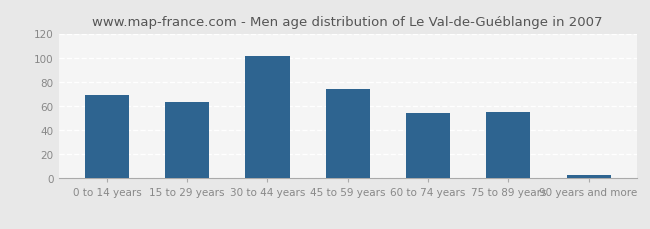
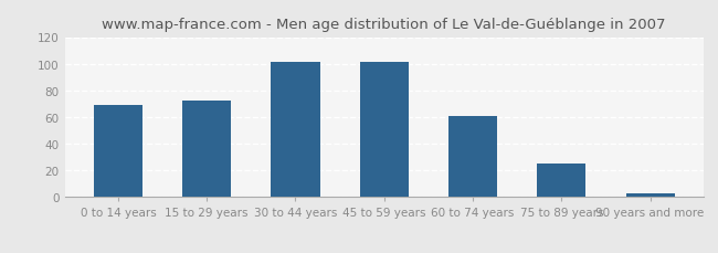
15 to 29 years: 63 -> 72
45 to 59 years: 74 -> 101
60 to 74 years: 54 -> 61
75 to 89 years: 55 -> 25
